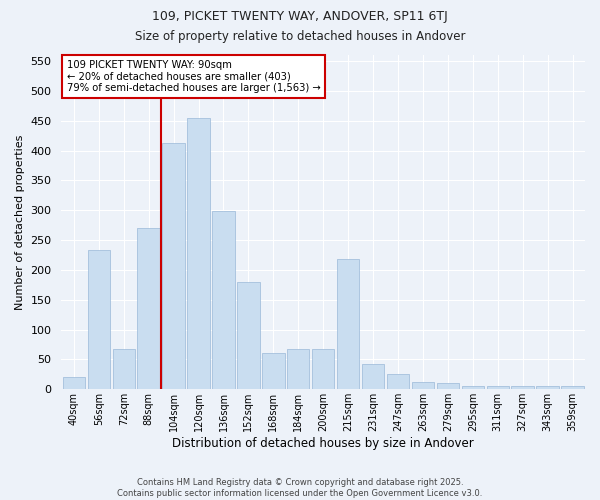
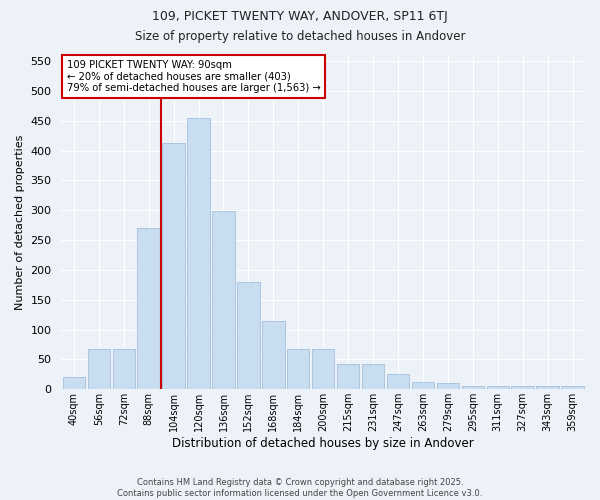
56sqm: 234 -> 68
168sqm: 60 -> 115
215sqm: 218 -> 43
